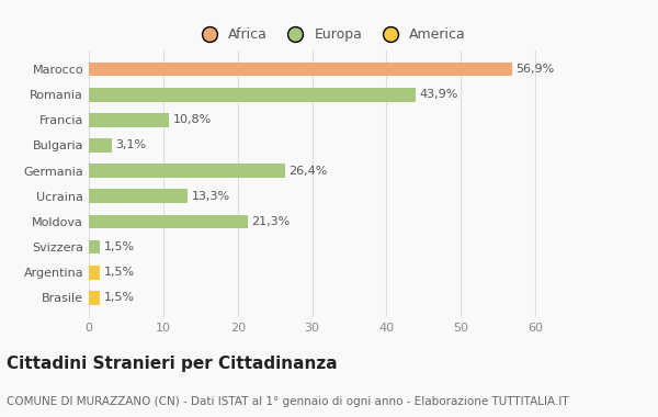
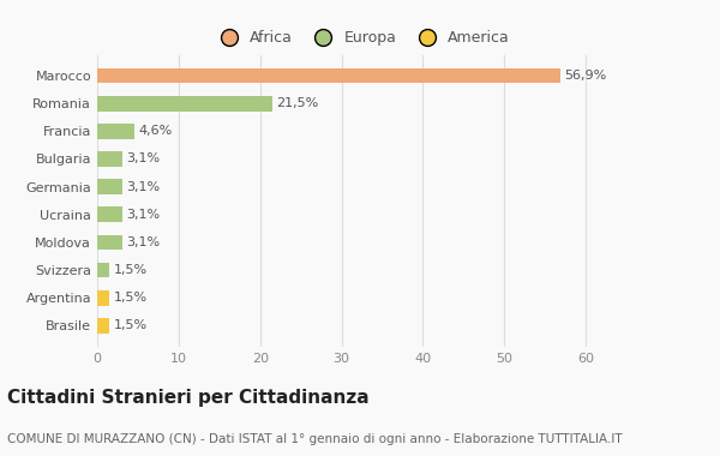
Romania: 43,9% -> 21,5%
Francia: 10,8% -> 4,6%
Germania: 26,4% -> 3,1%
Ucraina: 13,3% -> 3,1%
Moldova: 21,3% -> 3,1%
